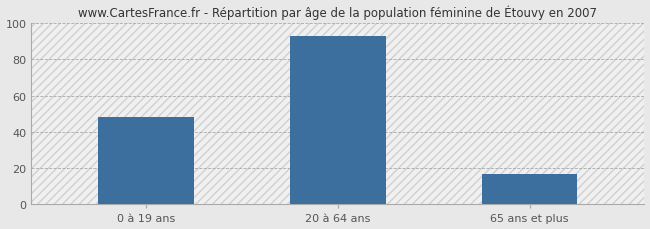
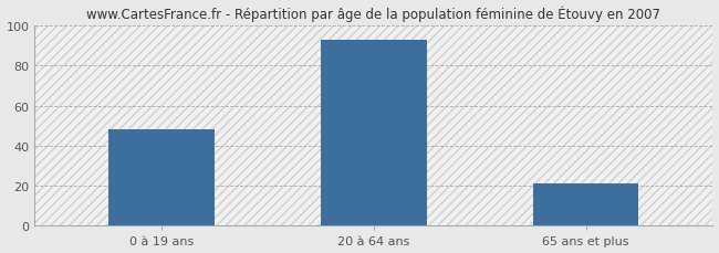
65 ans et plus: 17 -> 21
